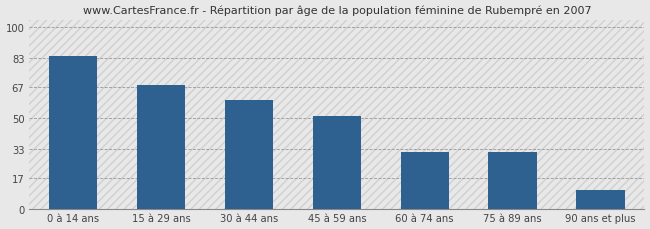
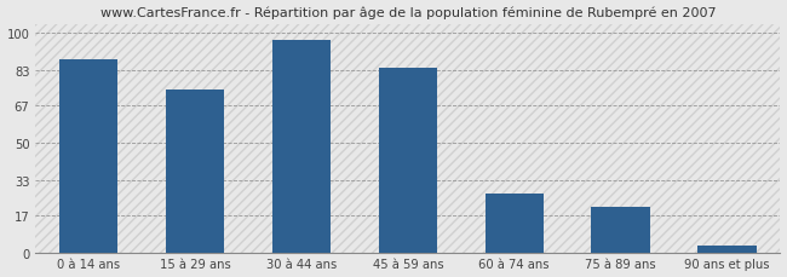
0 à 14 ans: 84 -> 88
15 à 29 ans: 68 -> 74
30 à 44 ans: 60 -> 97
45 à 59 ans: 51 -> 84
60 à 74 ans: 31 -> 27
75 à 89 ans: 31 -> 21
90 ans et plus: 10 -> 3
